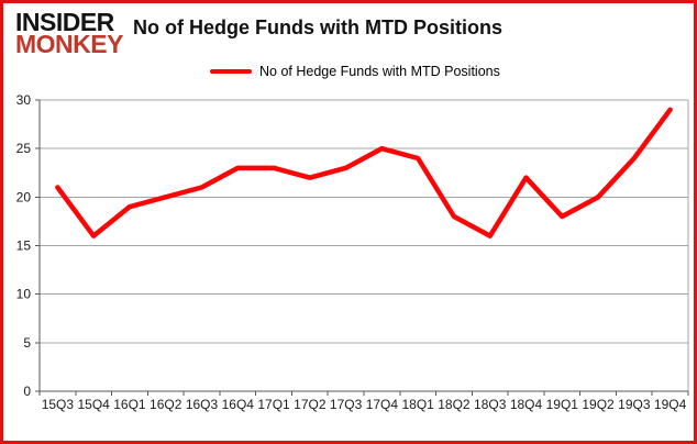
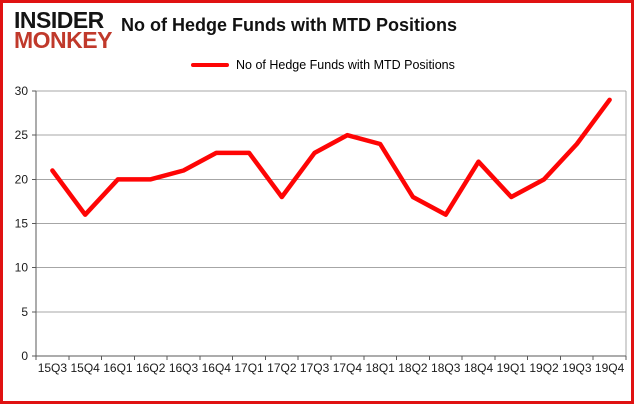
16Q1: 19 -> 20
17Q2: 22 -> 18
